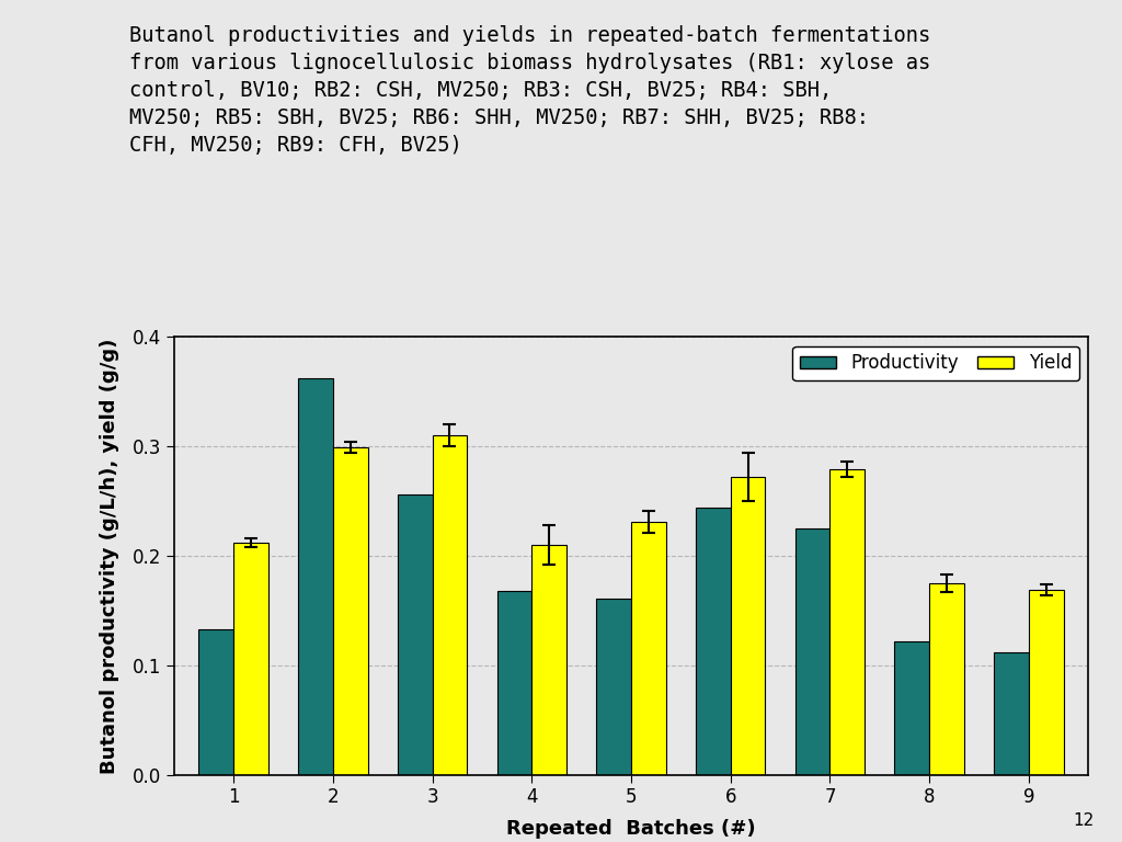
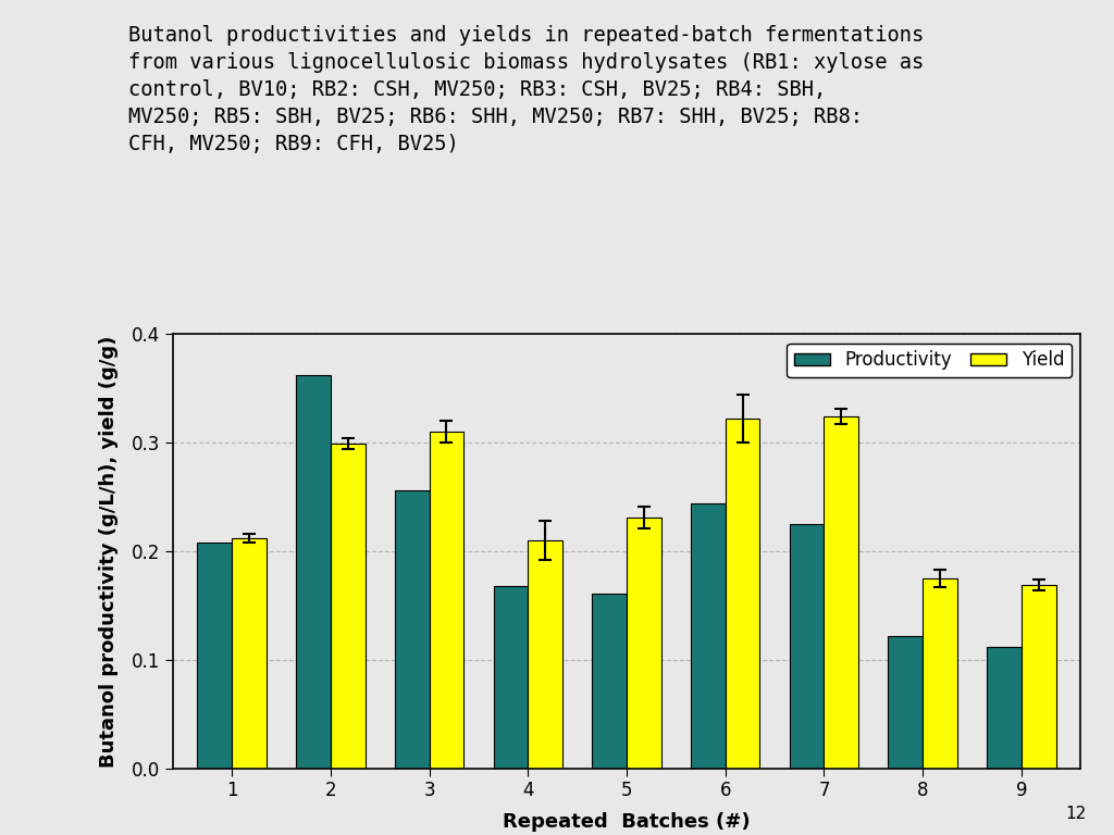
Productivity/1: 0.133 -> 0.208
Yield/6: 0.272 -> 0.322
Yield/7: 0.279 -> 0.324
